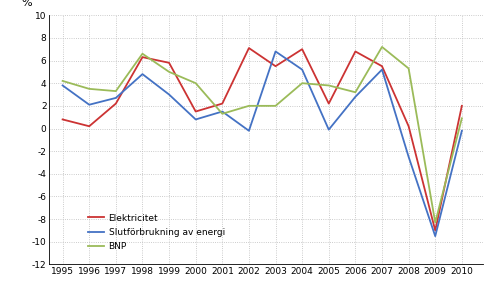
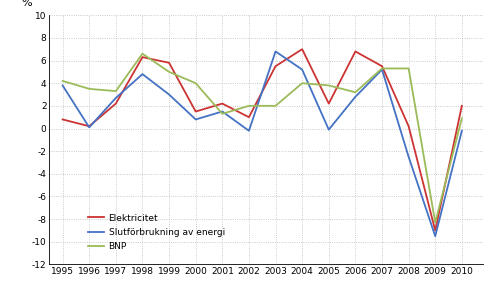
Slutförbrukning av energi/1996: 2.1 -> 0.1
Elektricitet/2002: 7.1 -> 1.0
BNP/2007: 7.2 -> 5.3
